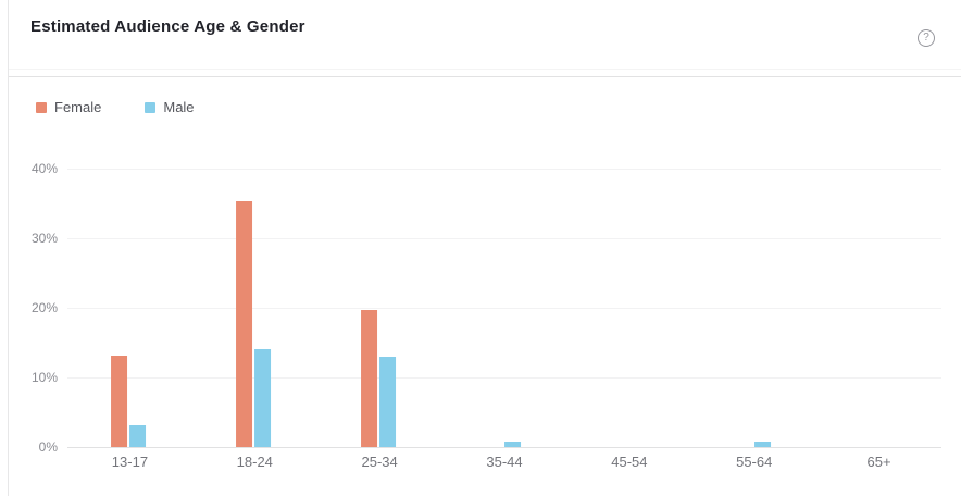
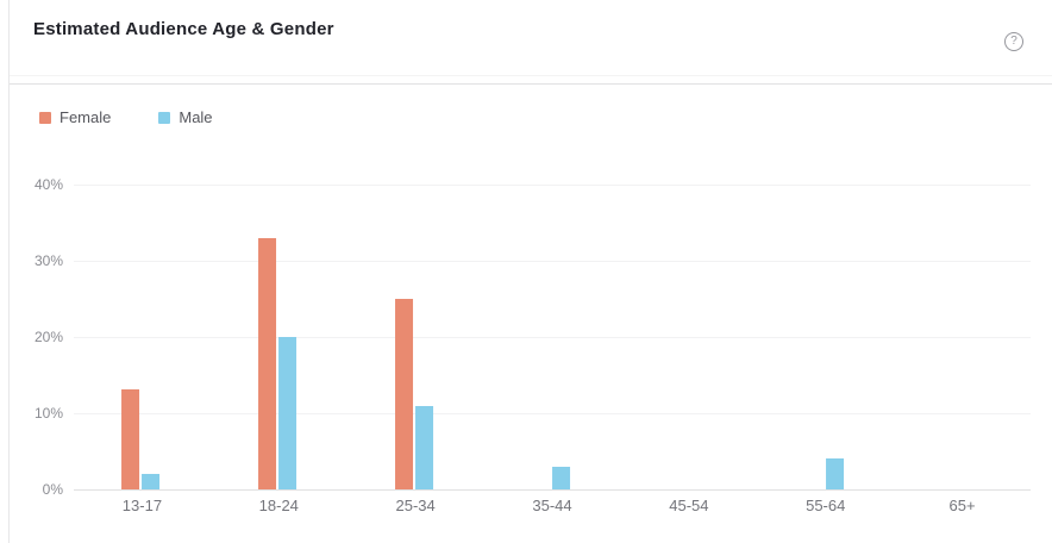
Male/13-17: 3% -> 2%
Female/18-24: 35% -> 33%
Male/18-24: 14% -> 20%
Female/25-34: 20% -> 25%
Male/25-34: 13% -> 11%
Male/35-44: 1% -> 3%
Male/55-64: 1% -> 4%
